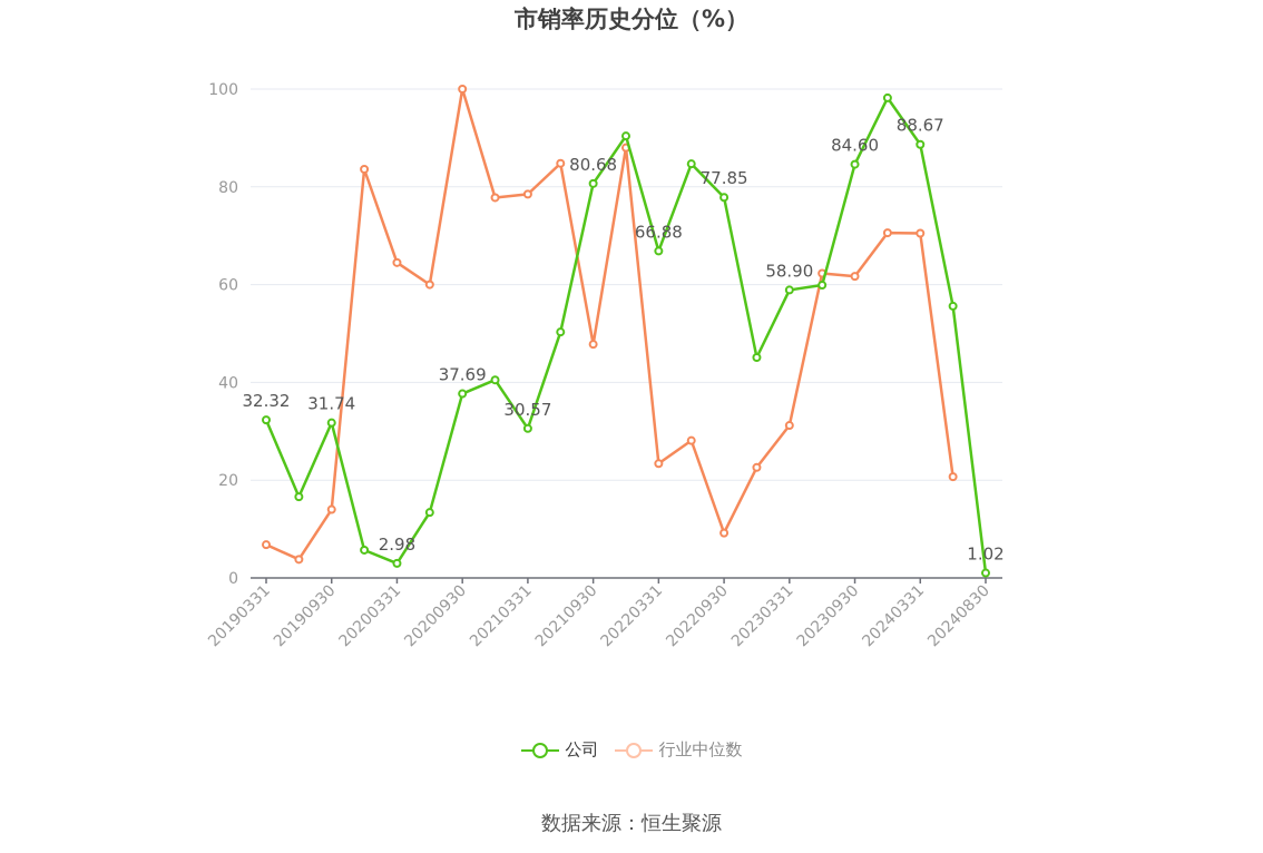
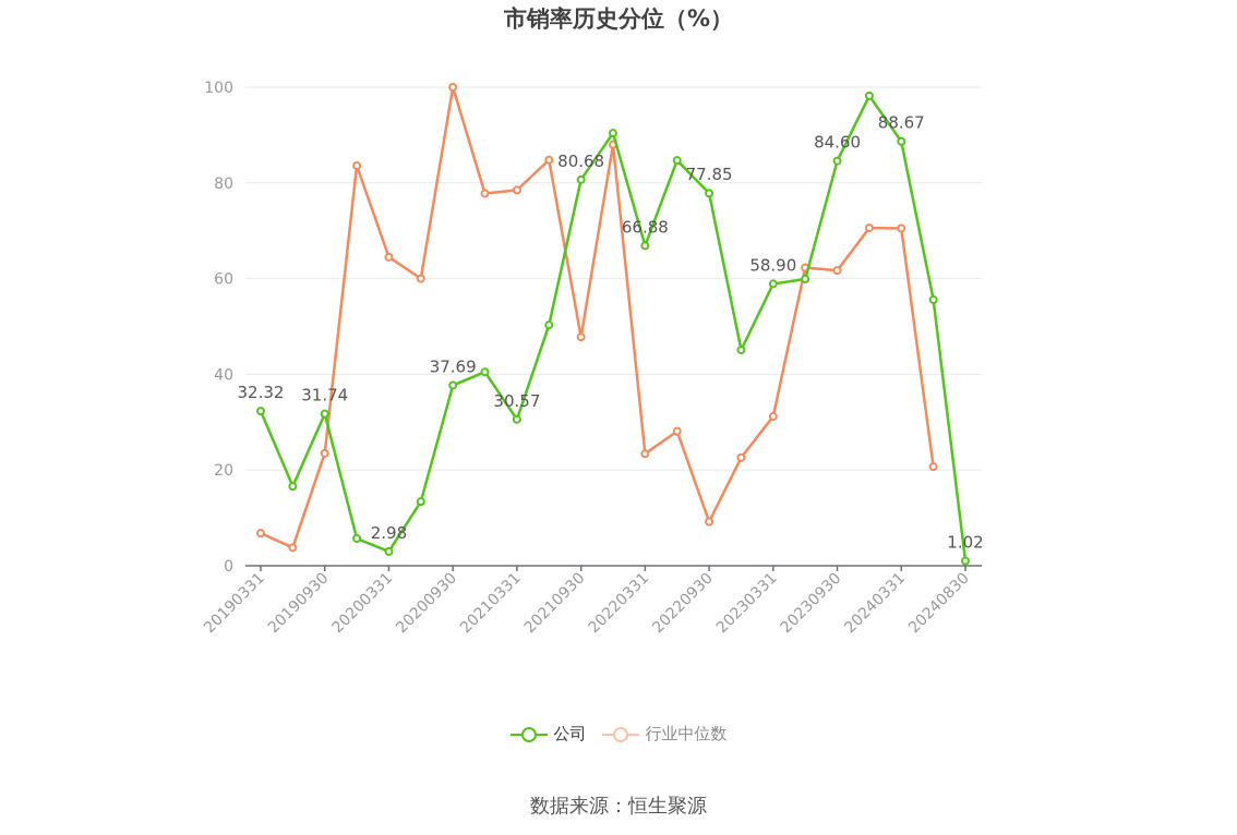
行业中位数/20190930: 14 -> 24
